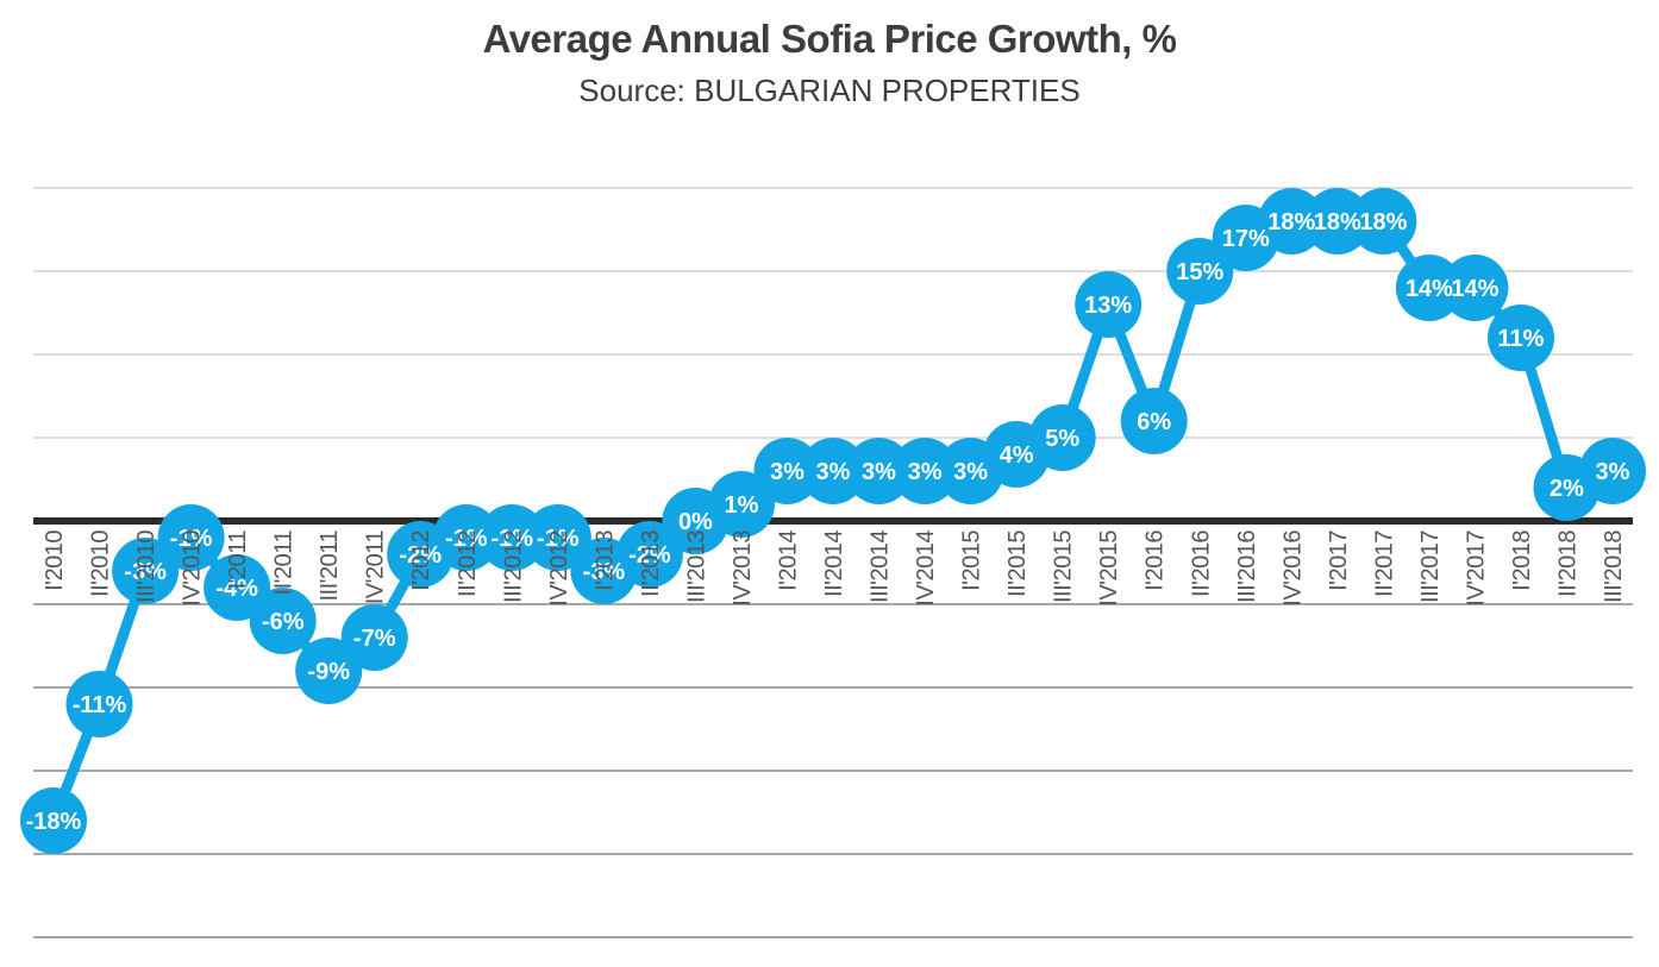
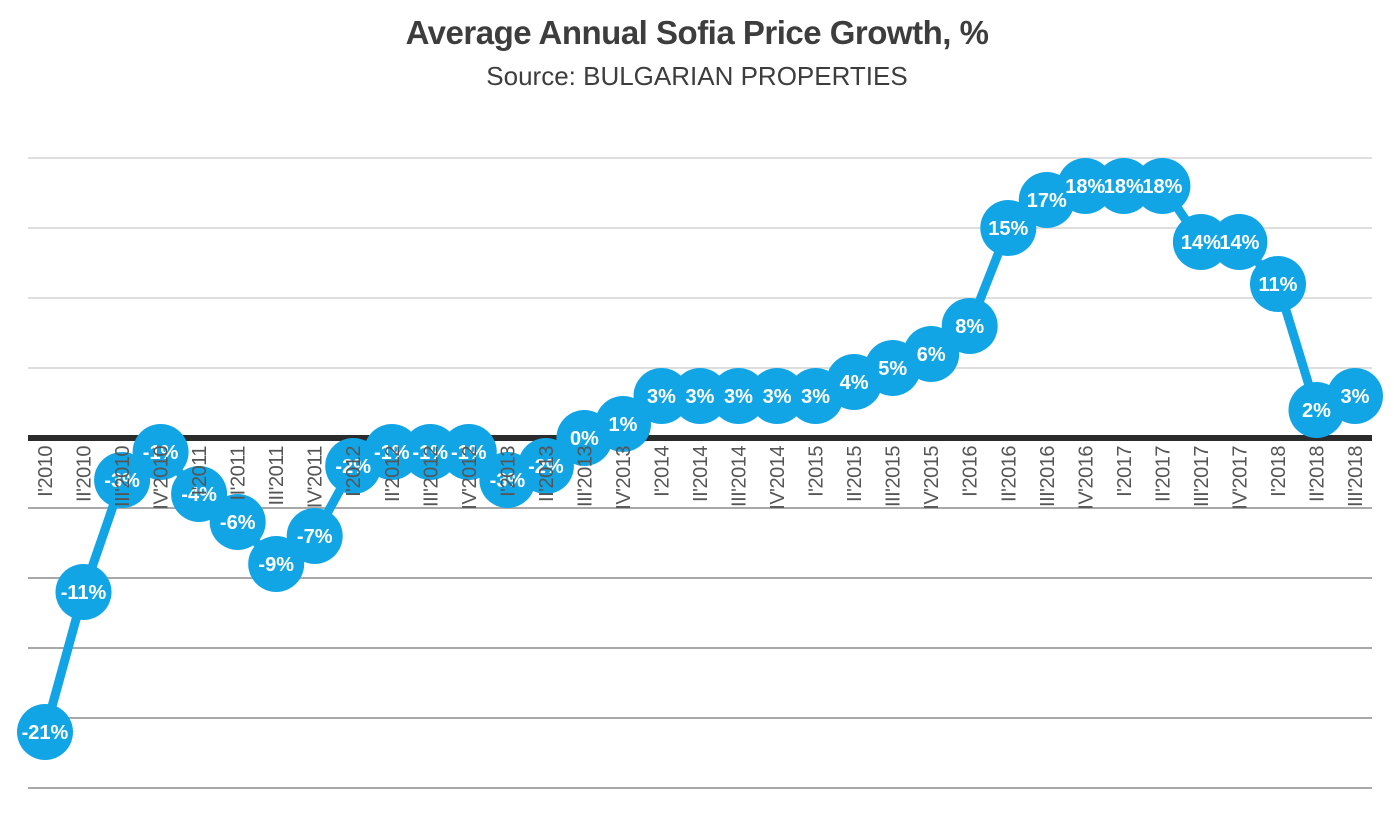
I'2010: -18% -> -21%
IV'2015: 13% -> 6%
I'2016: 6% -> 8%
